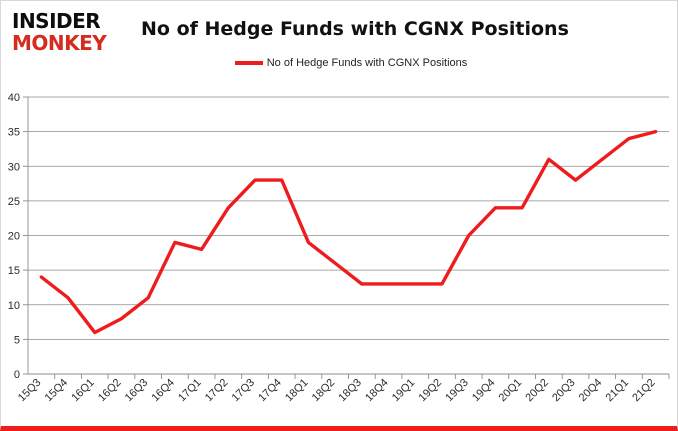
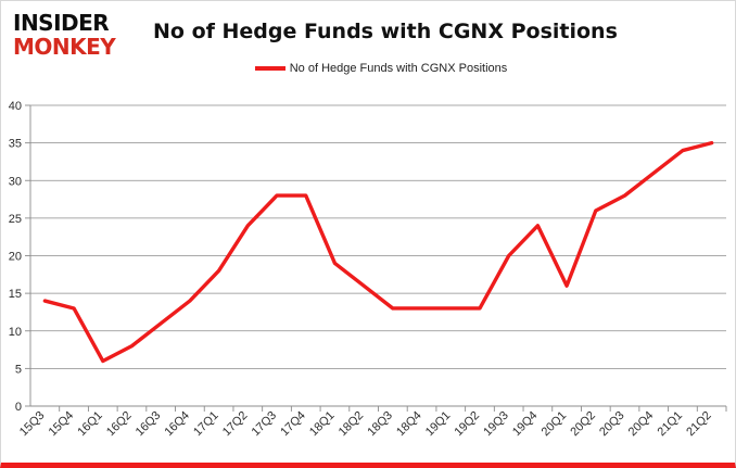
15Q4: 11 -> 13
16Q4: 19 -> 14
20Q1: 24 -> 16
20Q2: 31 -> 26
